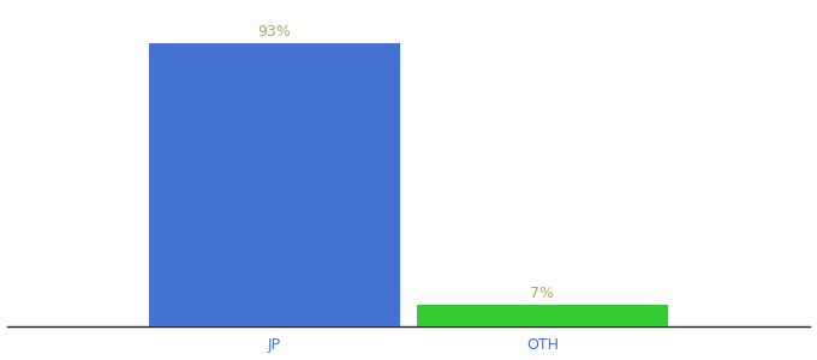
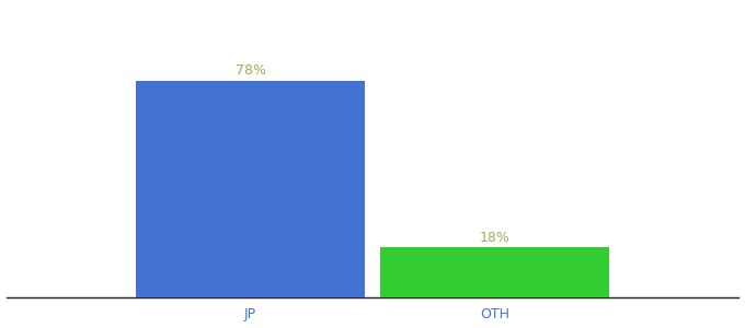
JP: 93% -> 78%
OTH: 7% -> 18%
